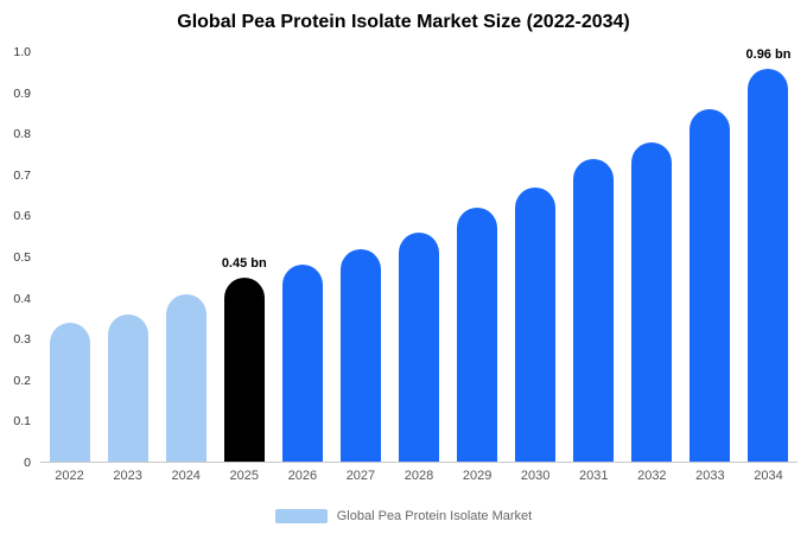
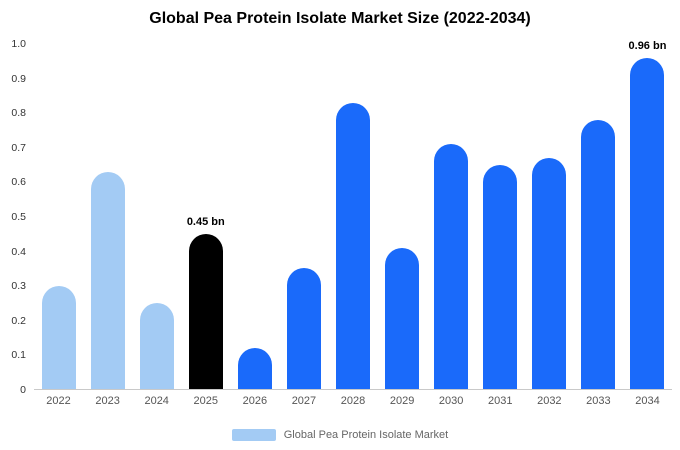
2022: 0.34 -> 0.30
2023: 0.36 -> 0.63
2024: 0.41 -> 0.25
2026: 0.48 -> 0.12
2027: 0.52 -> 0.35
2028: 0.56 -> 0.83
2029: 0.62 -> 0.41
2030: 0.67 -> 0.71
2031: 0.74 -> 0.65
2032: 0.78 -> 0.67
2033: 0.86 -> 0.78
